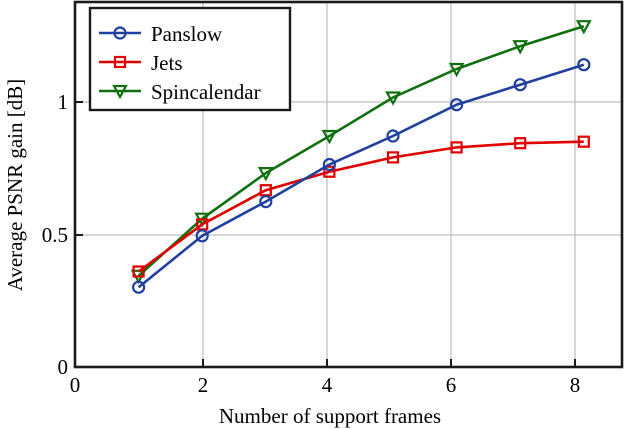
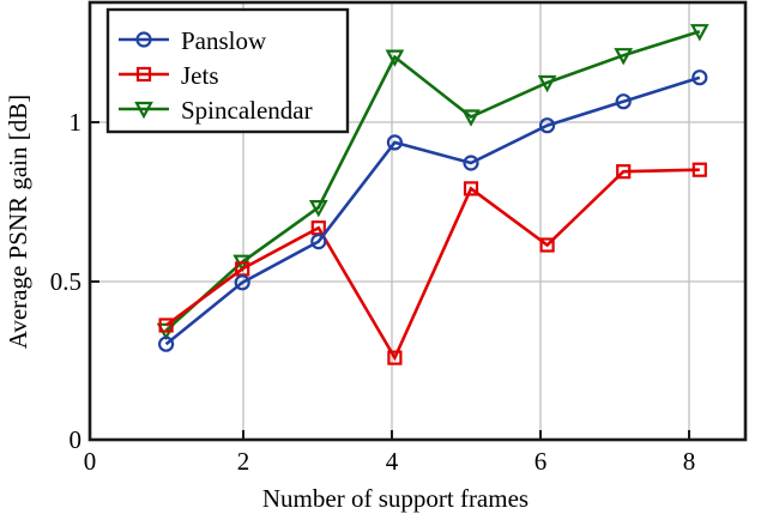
Panslow/4: 0.71 -> 0.87
Jets/4: 0.69 -> 0.24
Spincalendar/4: 0.81 -> 1.12
Jets/6: 0.77 -> 0.57
